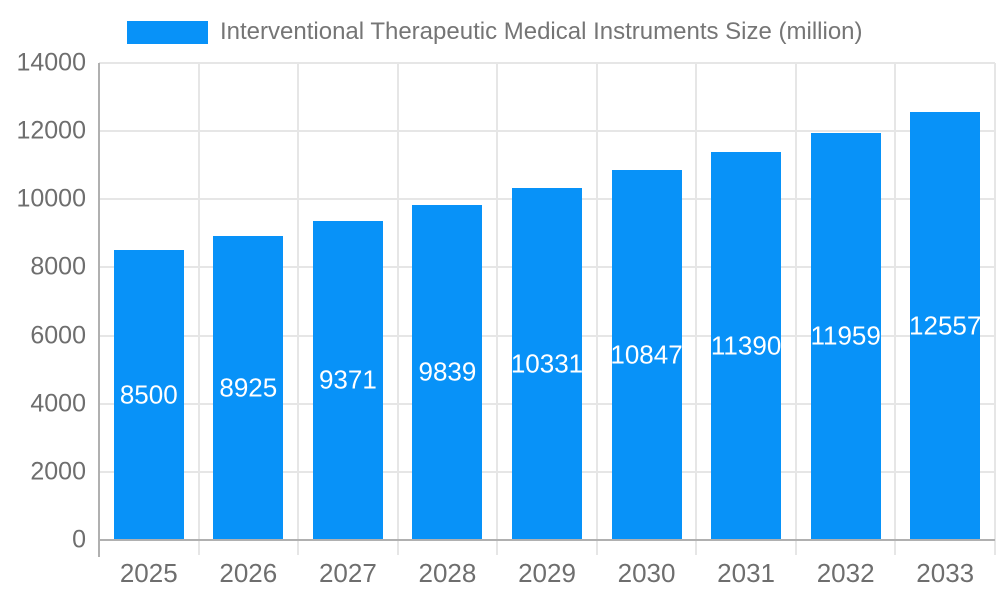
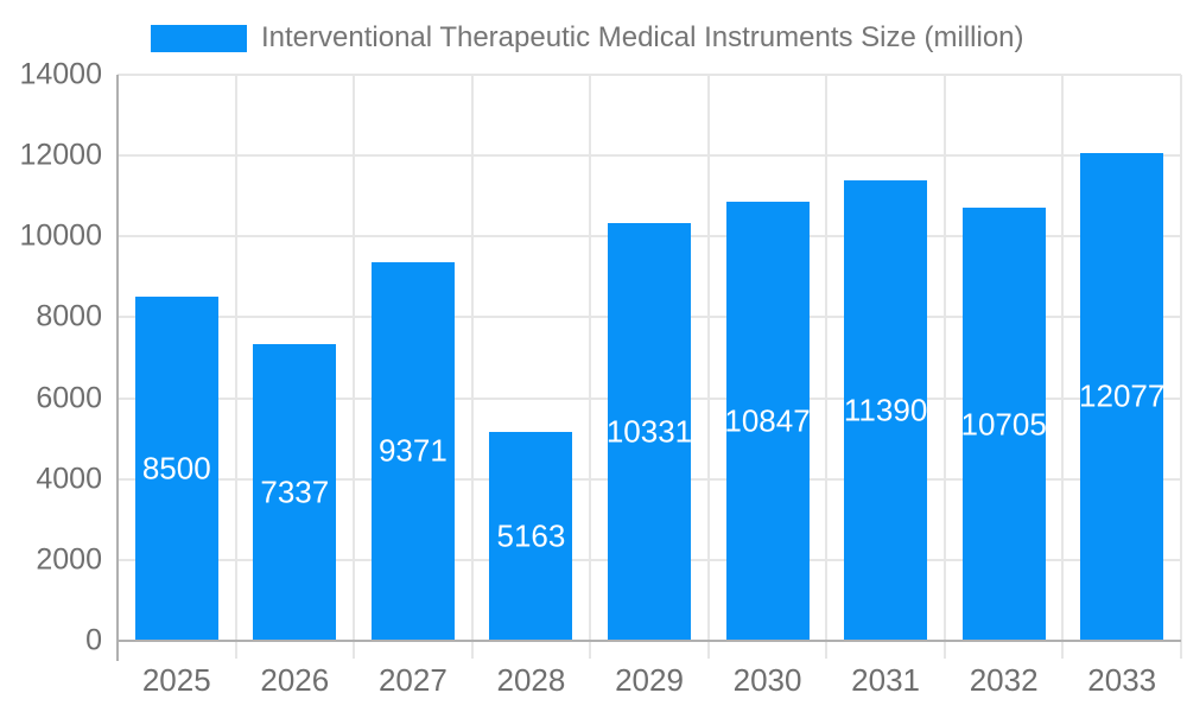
2026: 8925 -> 7337
2028: 9839 -> 5163
2032: 11959 -> 10705
2033: 12557 -> 12077
